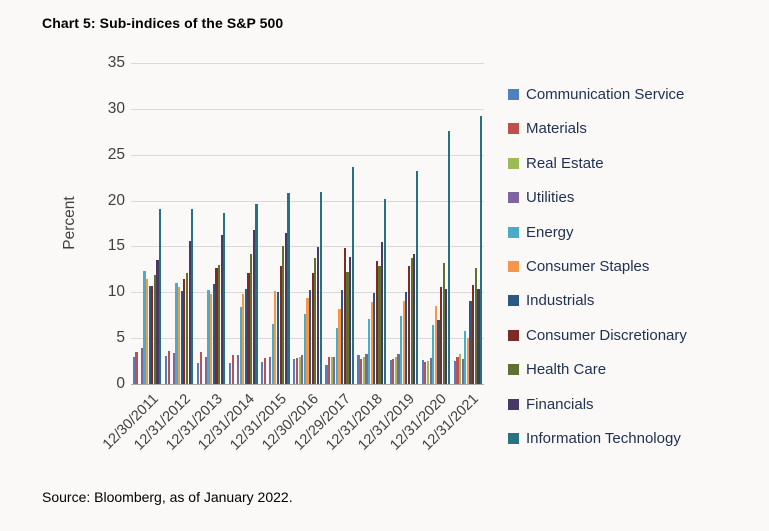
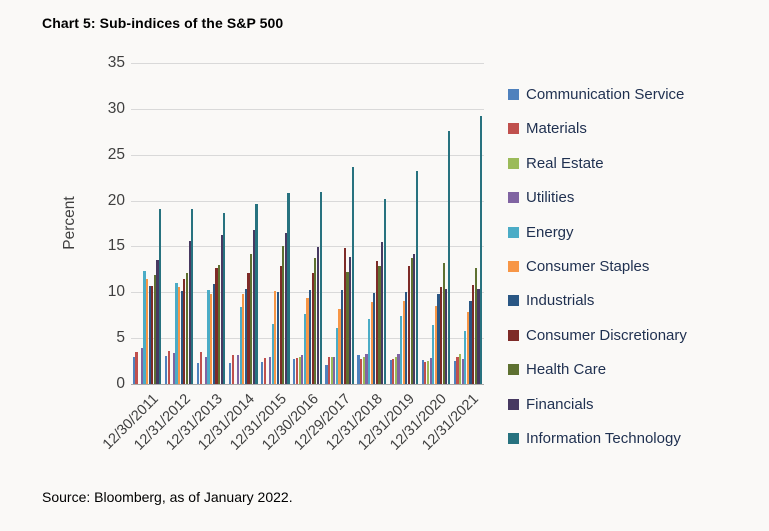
Industrials/12/31/2020: 7 -> 10
Consumer Staples/12/31/2021: 5 -> 8
